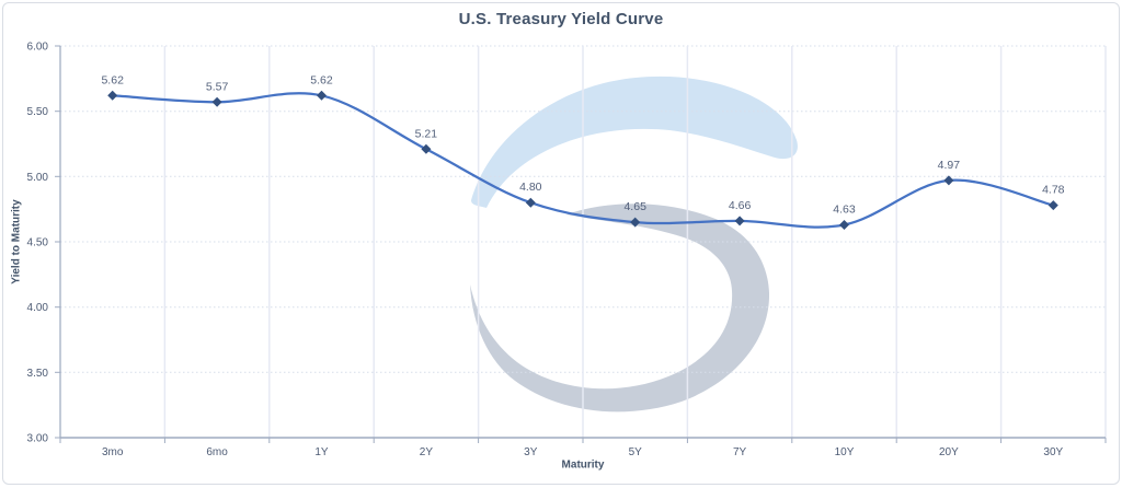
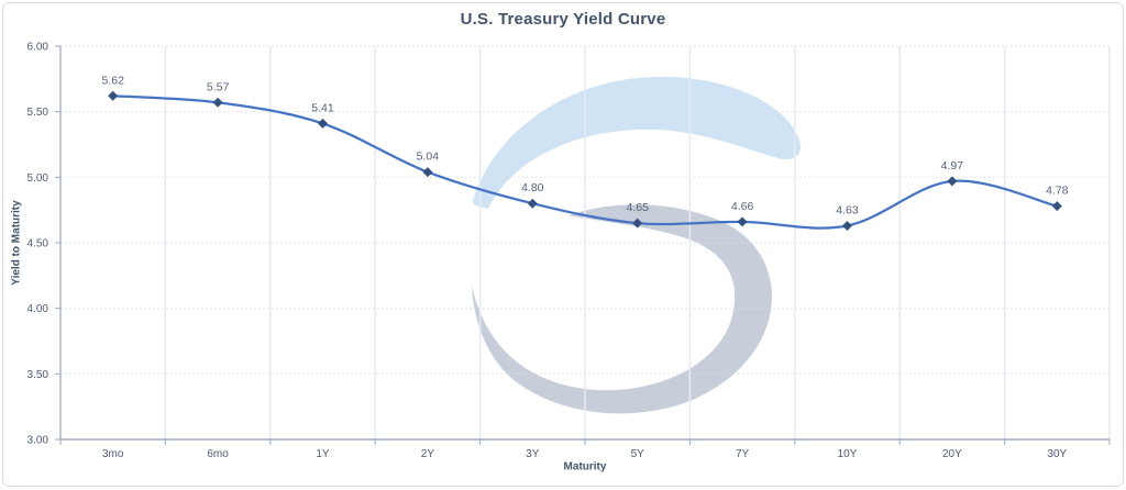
1Y: 5.62 -> 5.41
2Y: 5.21 -> 5.04
